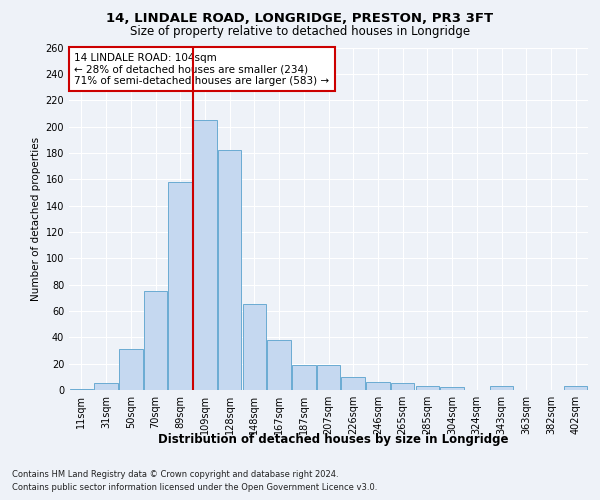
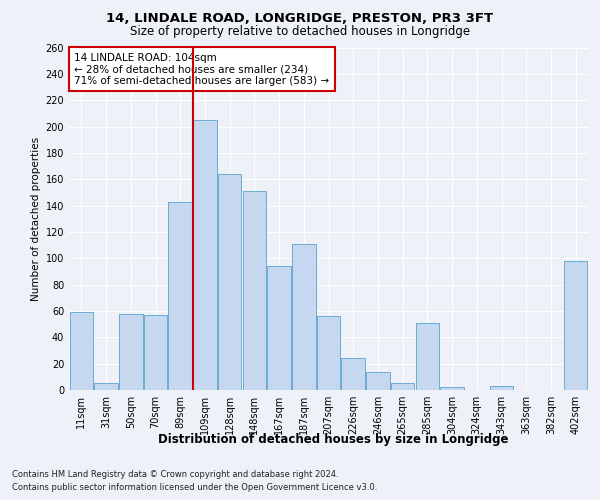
11sqm: 1 -> 59
50sqm: 31 -> 58
70sqm: 75 -> 57
89sqm: 158 -> 143
128sqm: 182 -> 164
148sqm: 65 -> 151
167sqm: 38 -> 94
187sqm: 19 -> 111
207sqm: 19 -> 56
226sqm: 10 -> 24
246sqm: 6 -> 14
285sqm: 3 -> 51
402sqm: 3 -> 98
